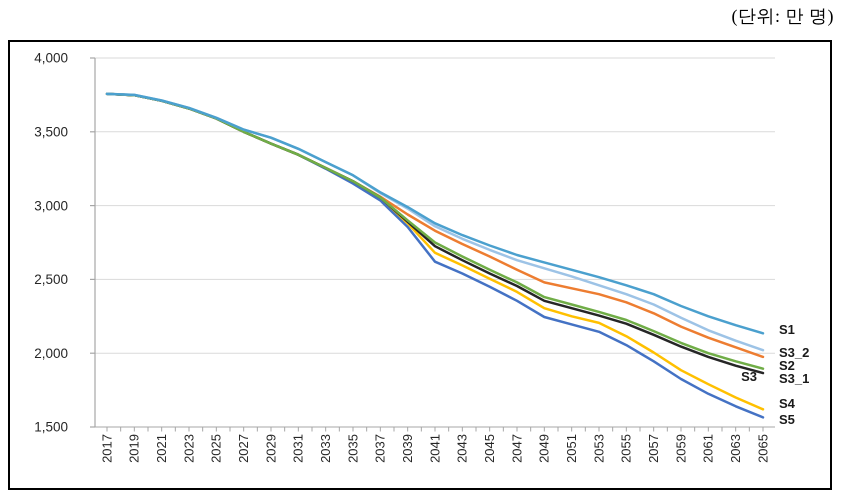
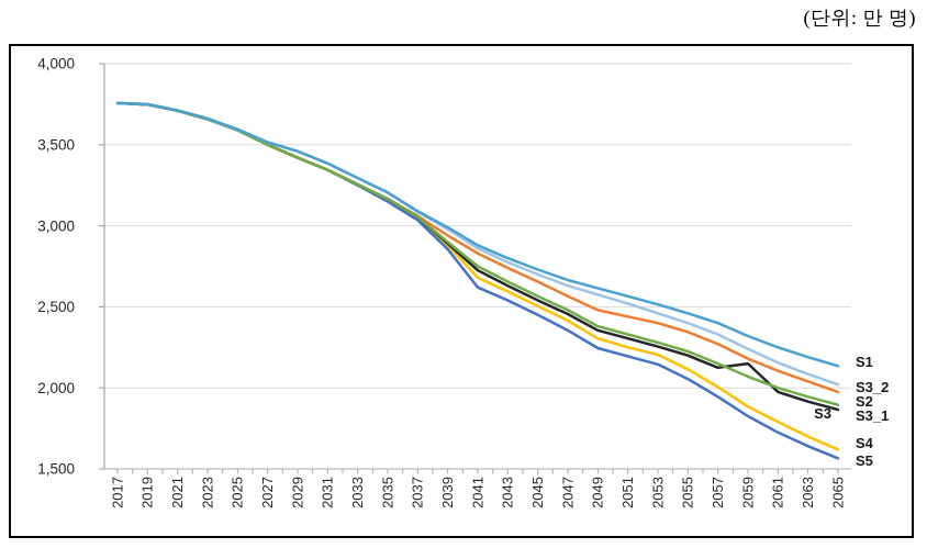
S3/2059: 2040 -> 2150
